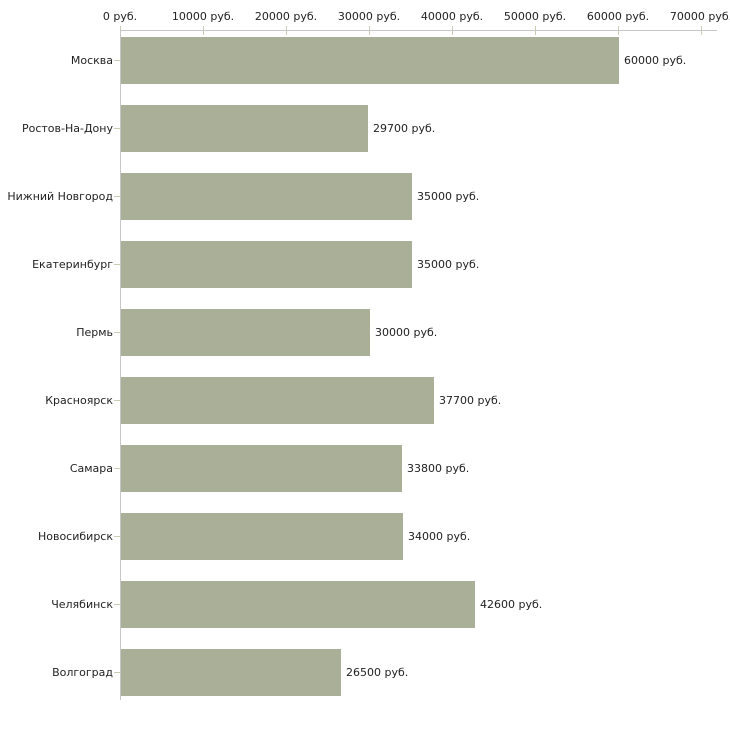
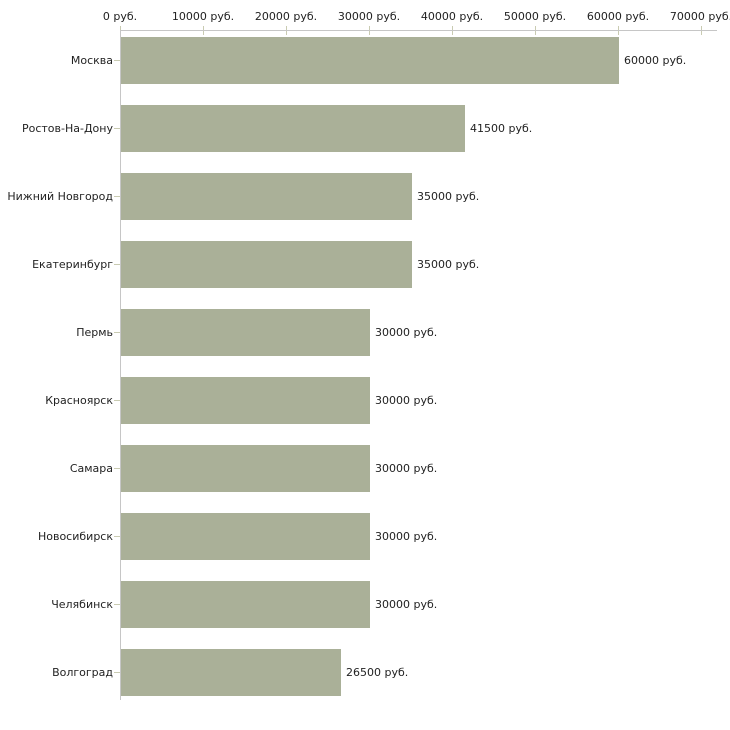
Ростов-На-Дону: 29700 -> 41500
Красноярск: 37700 -> 30000
Самара: 33800 -> 30000
Новосибирск: 34000 -> 30000
Челябинск: 42600 -> 30000
